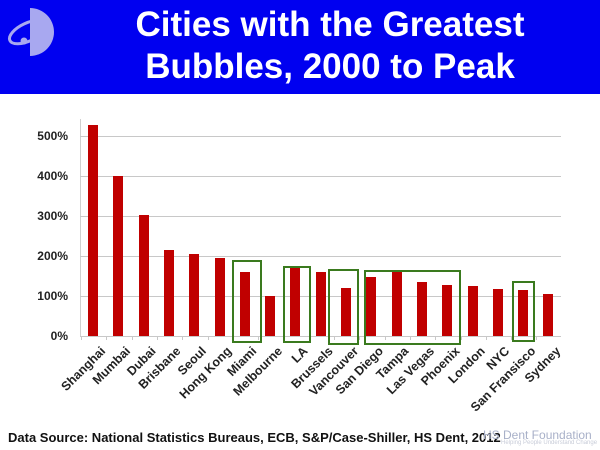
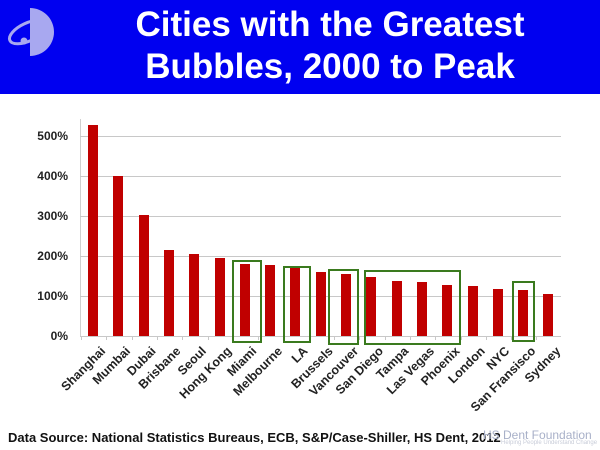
Miami: 160% -> 180%
Melbourne: 100% -> 180%
Vancouver: 120% -> 160%
Tampa: 160% -> 140%
